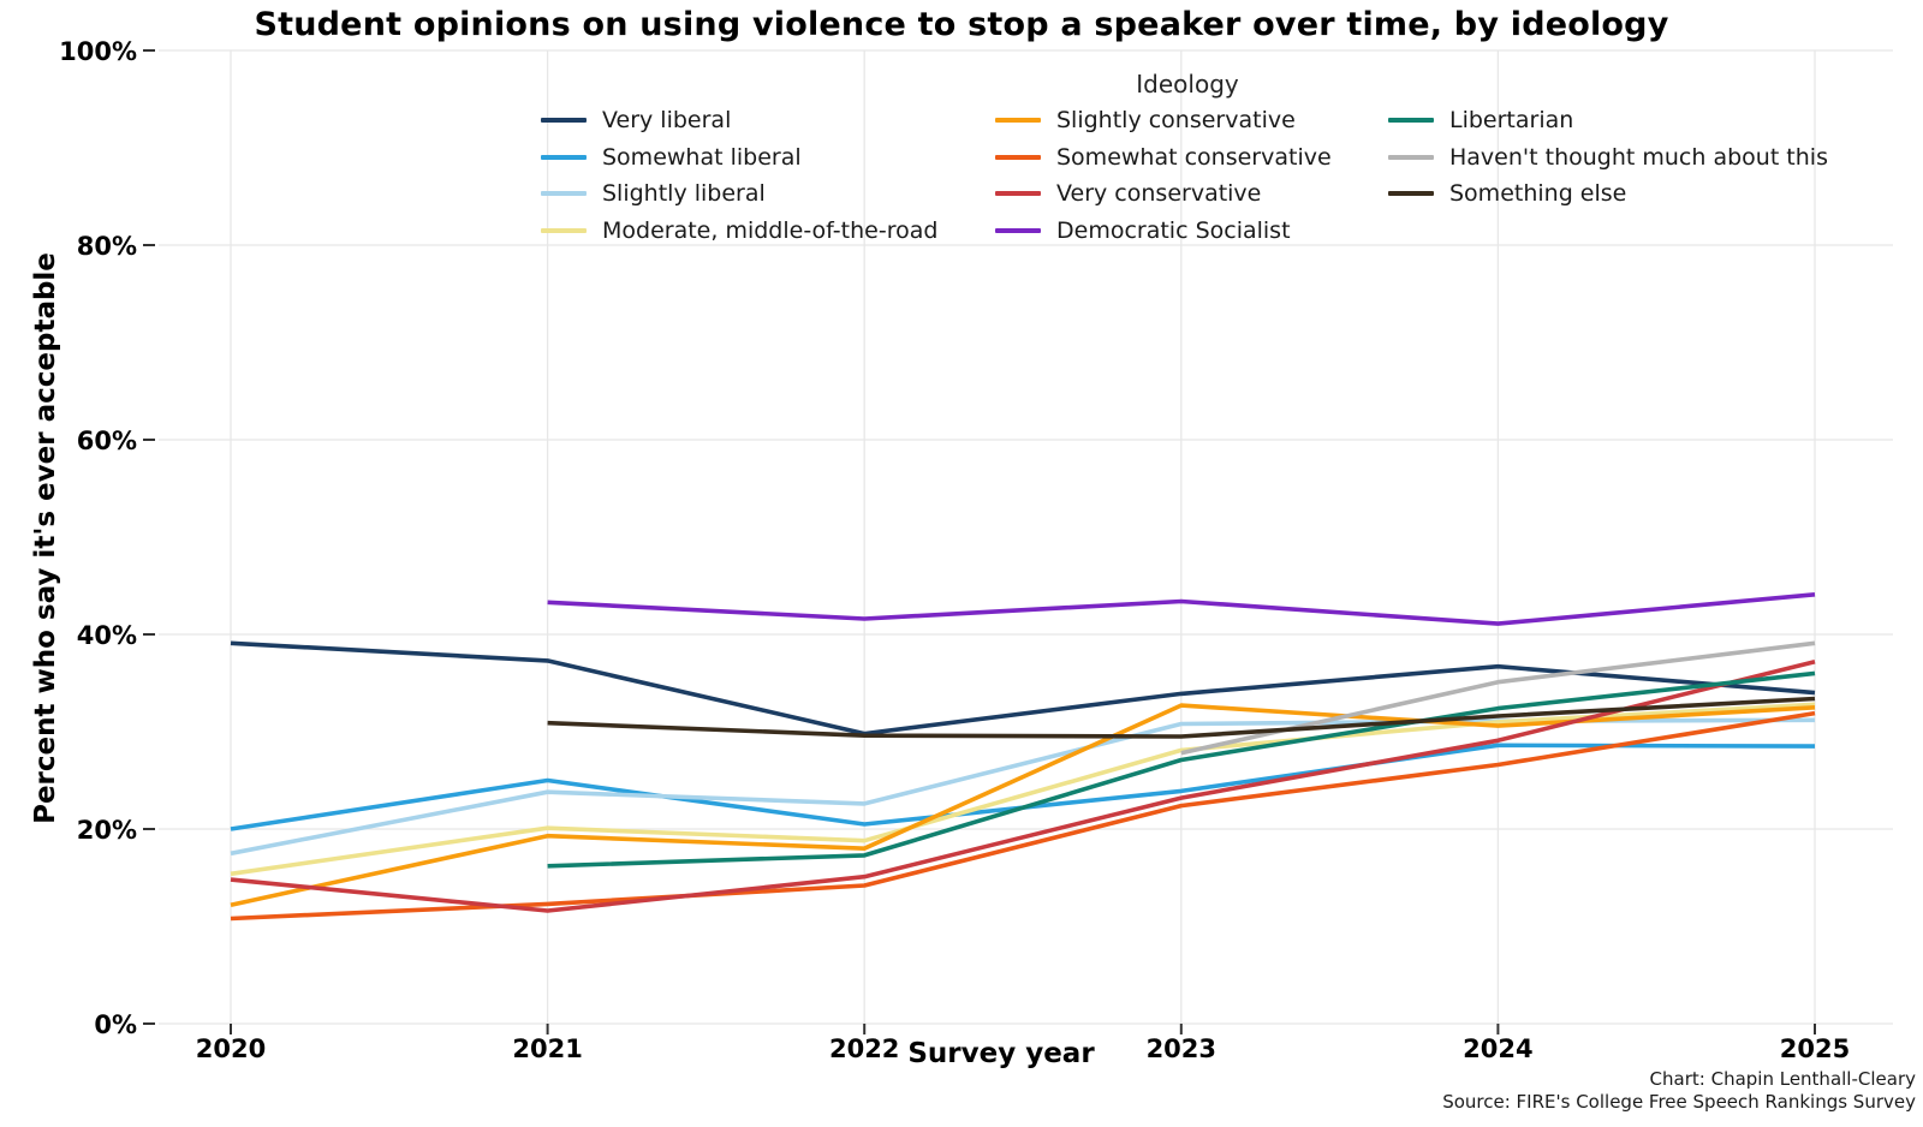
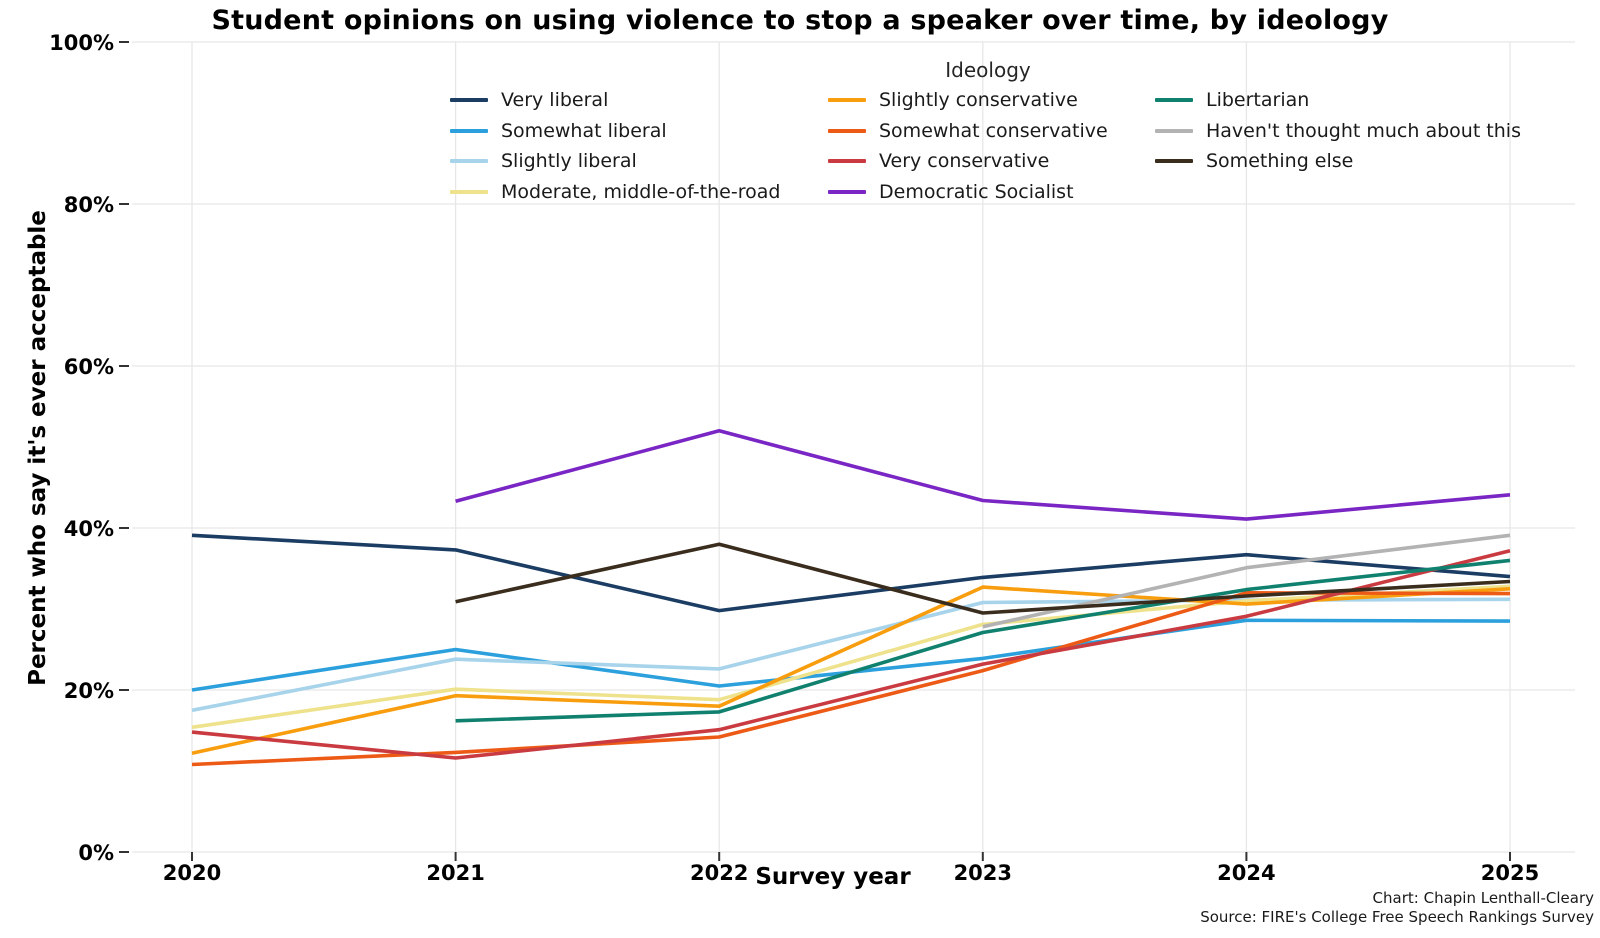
Democratic Socialist/2022: 42% -> 52%
Something else/2022: 30% -> 38%
Somewhat conservative/2024: 27% -> 32%
